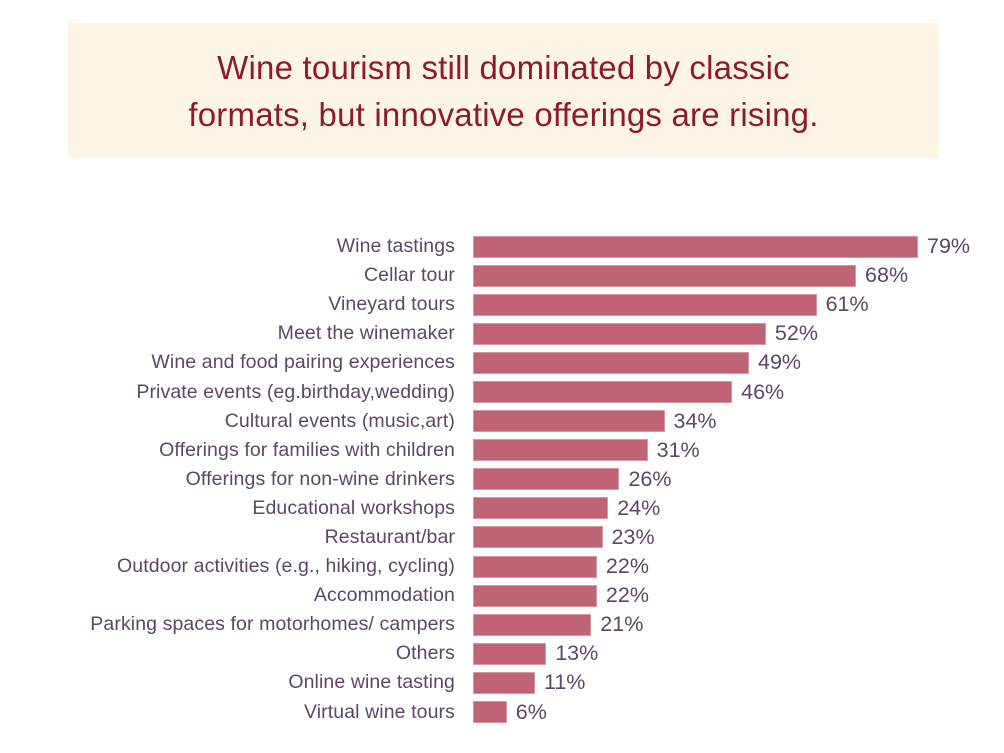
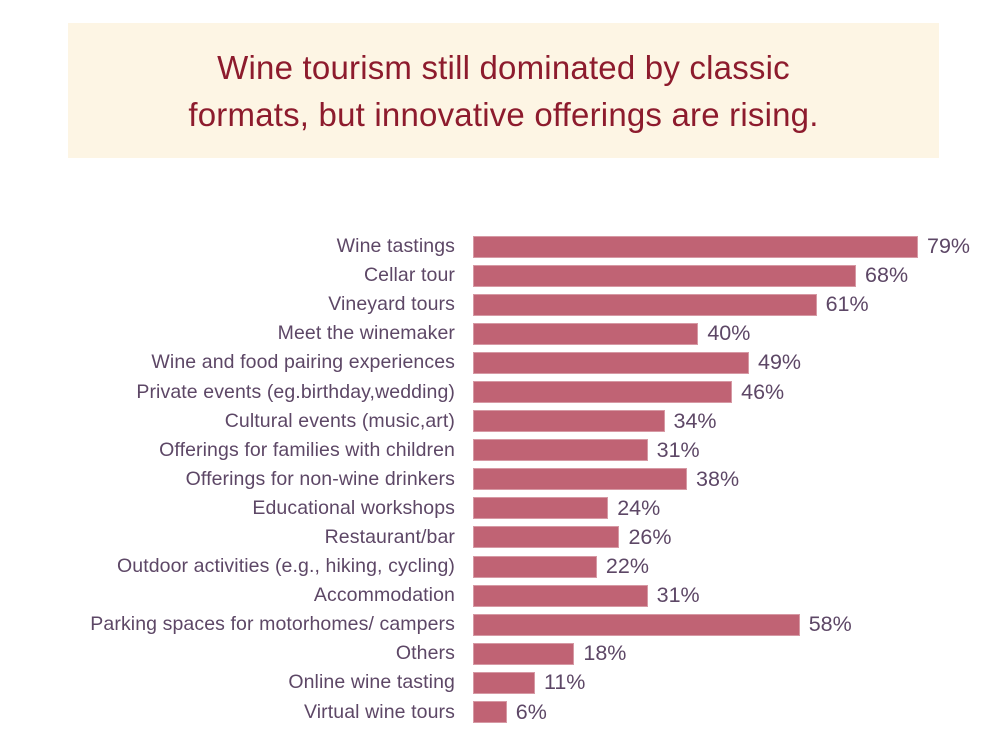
Meet the winemaker: 52% -> 40%
Offerings for non-wine drinkers: 26% -> 38%
Restaurant/bar: 23% -> 26%
Accommodation: 22% -> 31%
Parking spaces for motorhomes/ campers: 21% -> 58%
Others: 13% -> 18%
